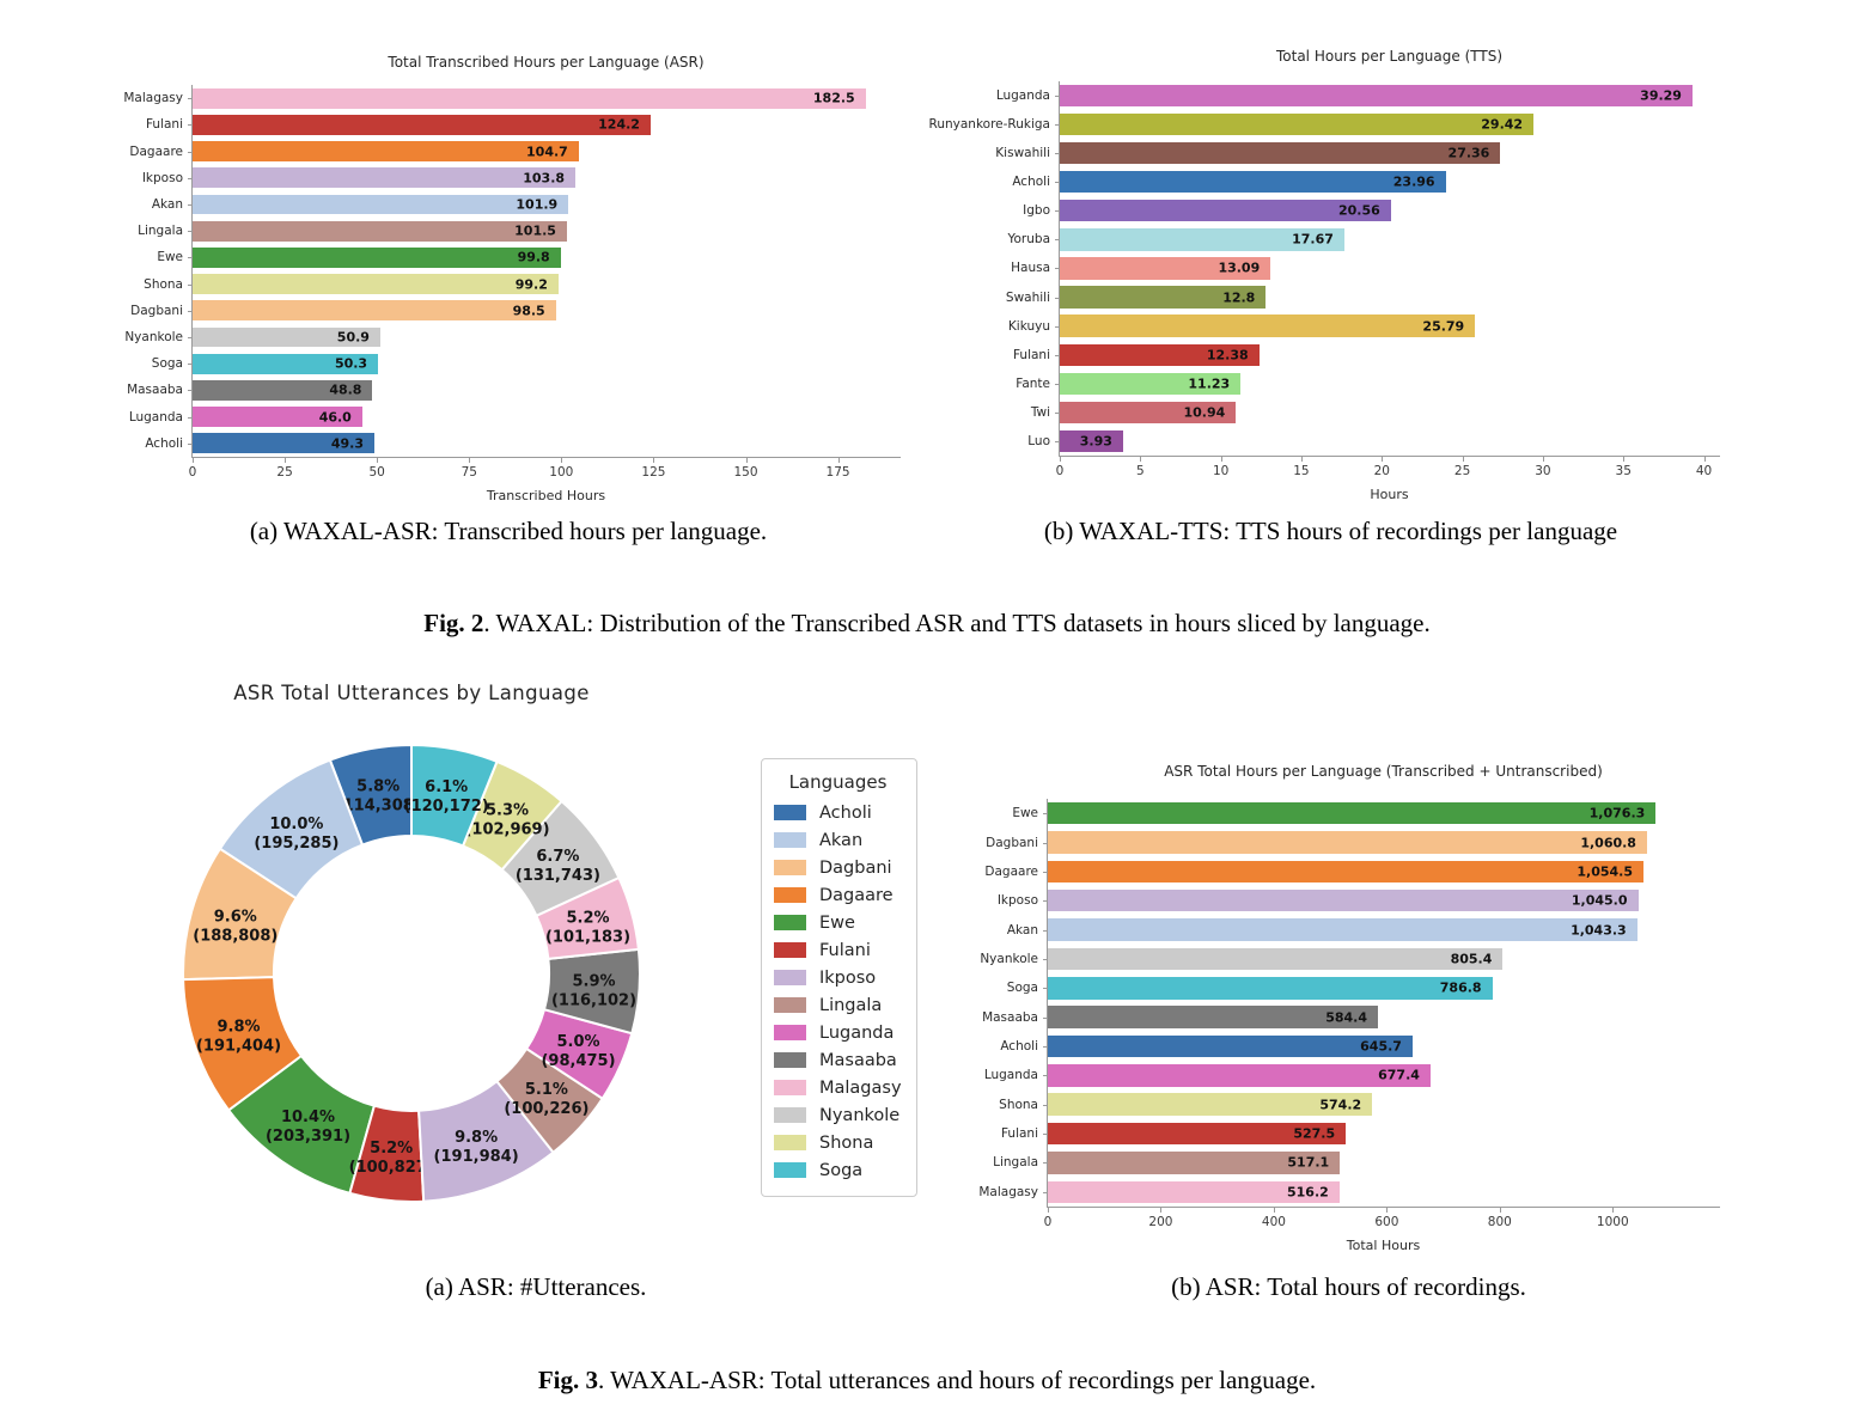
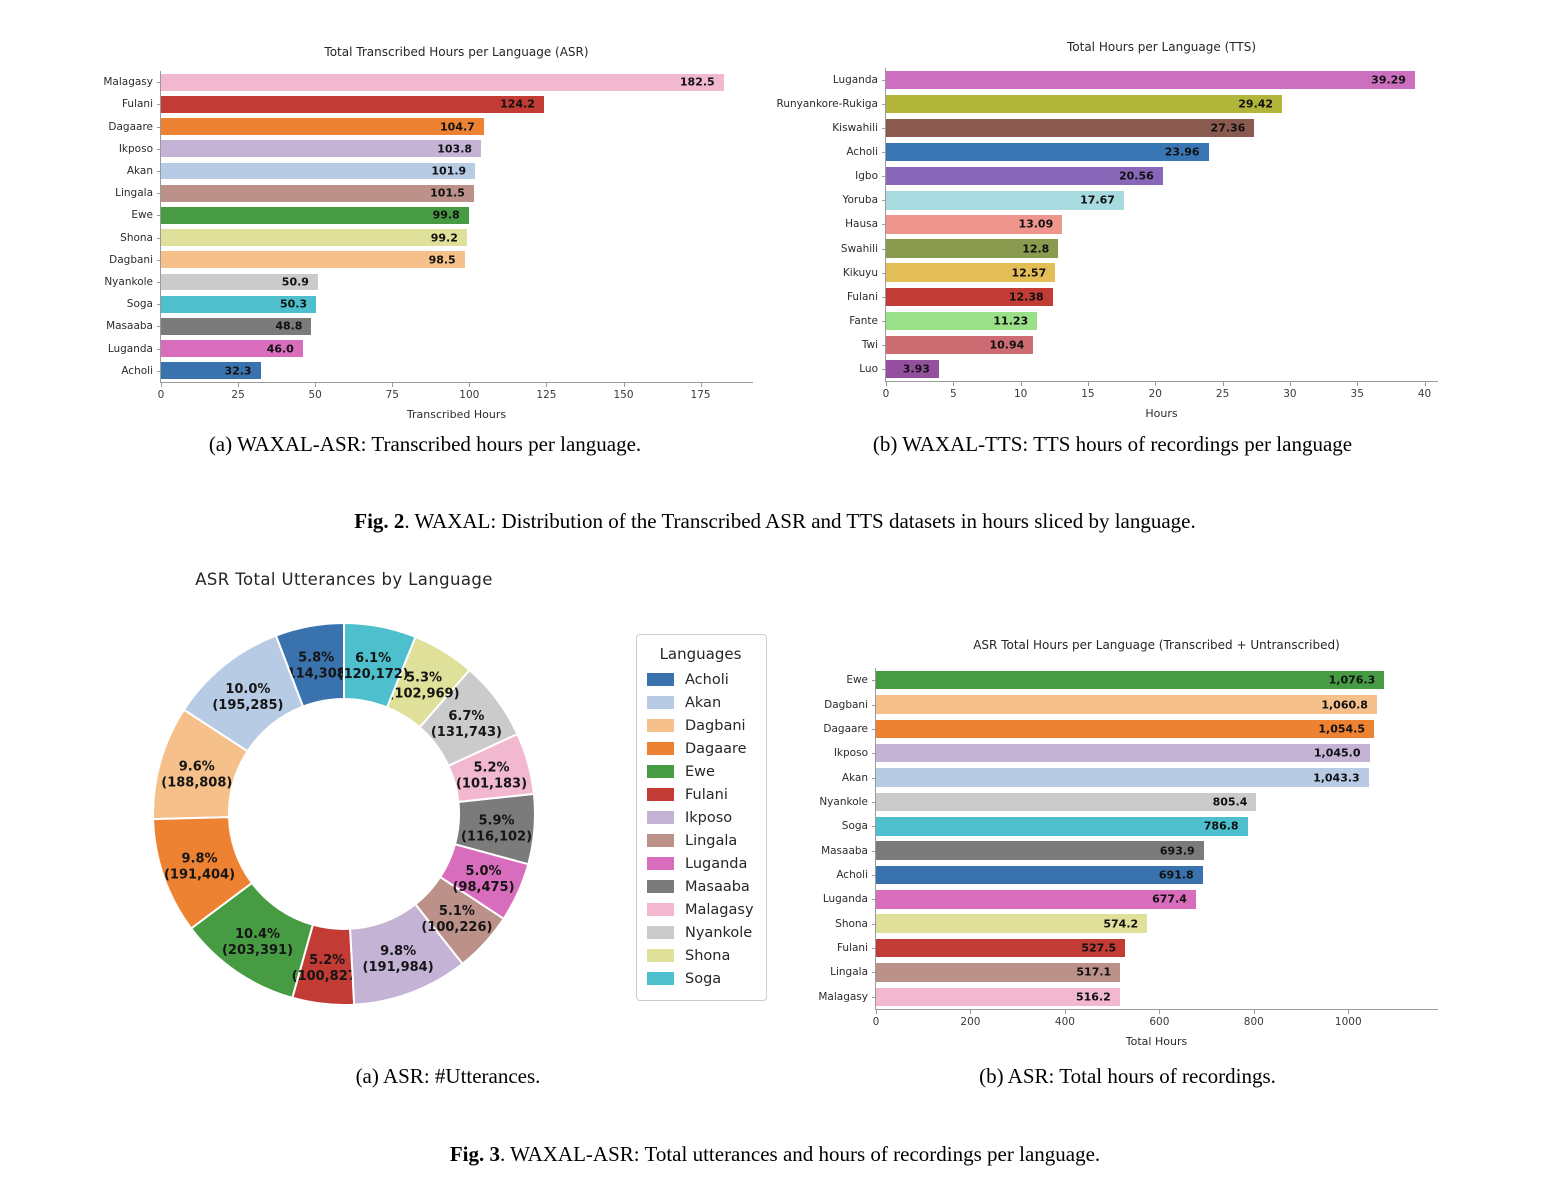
Total Transcribed Hours per Language (ASR)/Acholi: 49.3 -> 32.3
Total Hours per Language (TTS)/Kikuyu: 25.79 -> 12.57
ASR Total Hours per Language (Transcribed + Untranscribed)/Masaaba: 584.4 -> 693.9
ASR Total Hours per Language (Transcribed + Untranscribed)/Acholi: 645.7 -> 691.8
